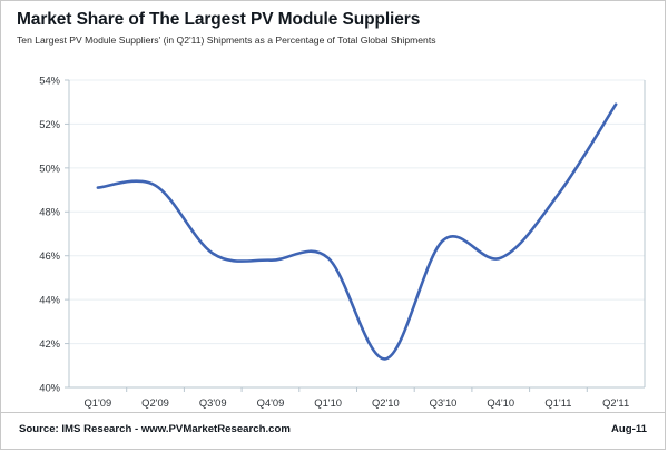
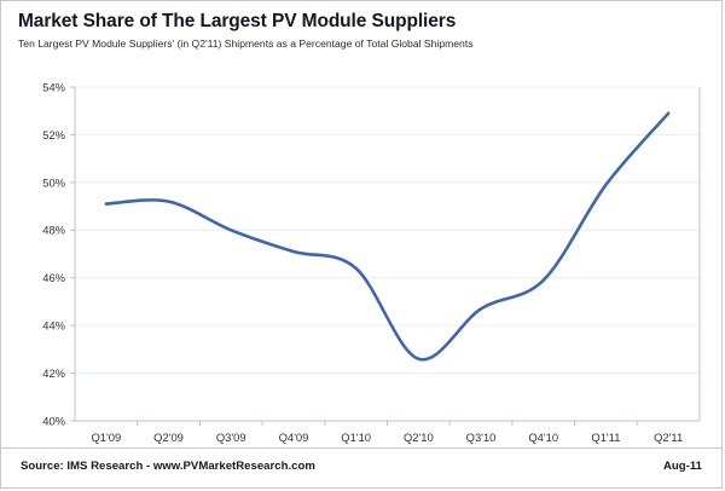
Q3'09: 46.1% -> 48.0%
Q4'09: 45.8% -> 47.1%
Q1'10: 45.9% -> 46.4%
Q2'10: 41.3% -> 42.6%
Q3'10: 46.7% -> 44.7%
Q1'11: 48.8% -> 49.9%
